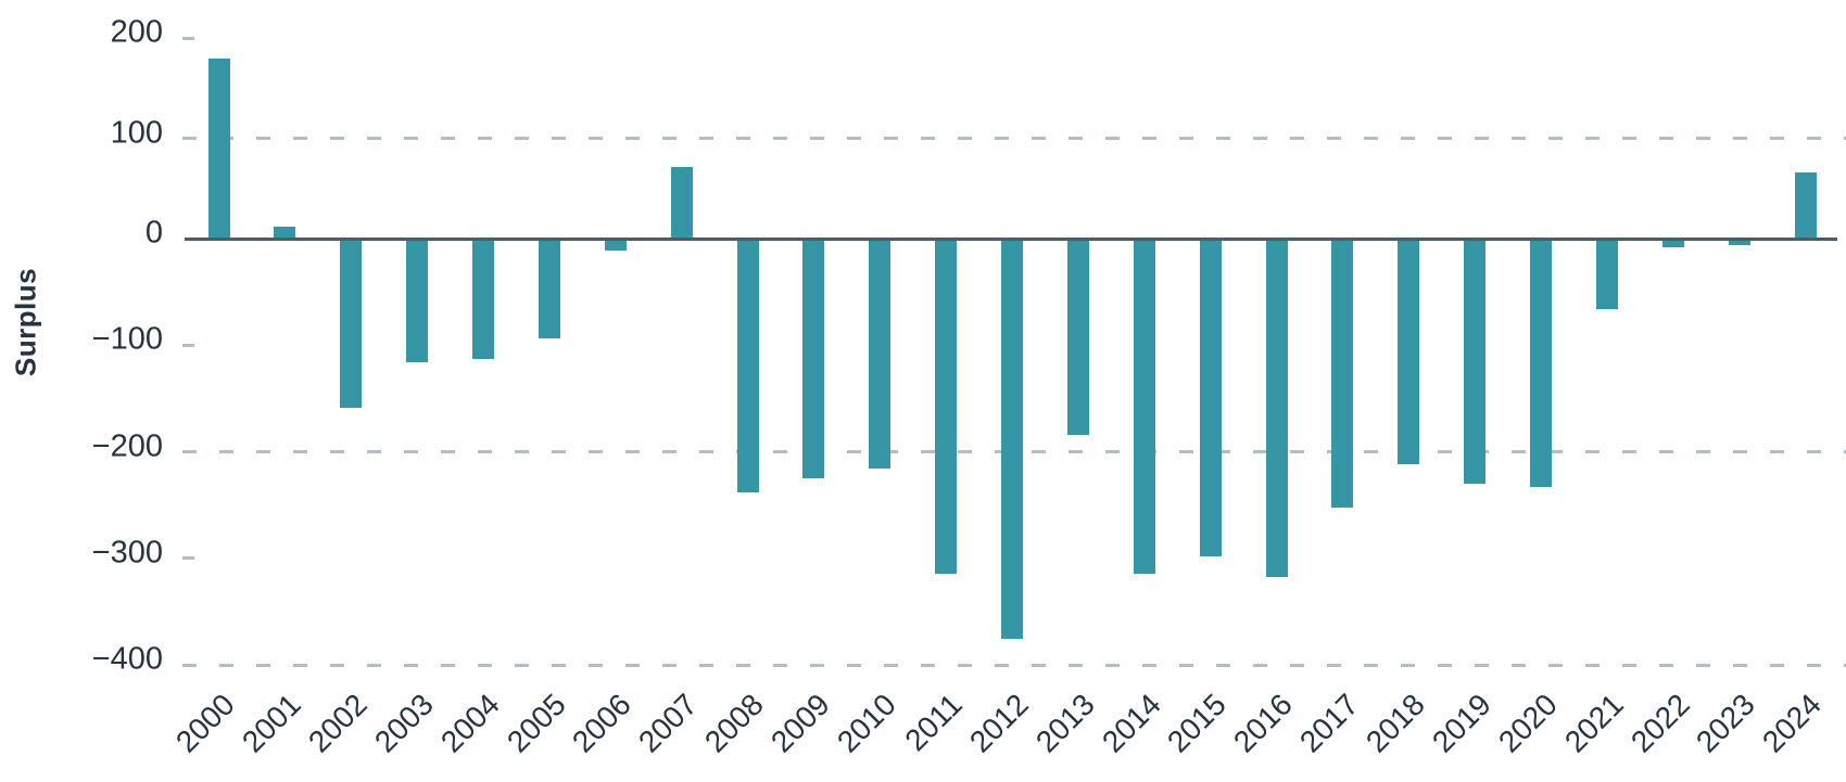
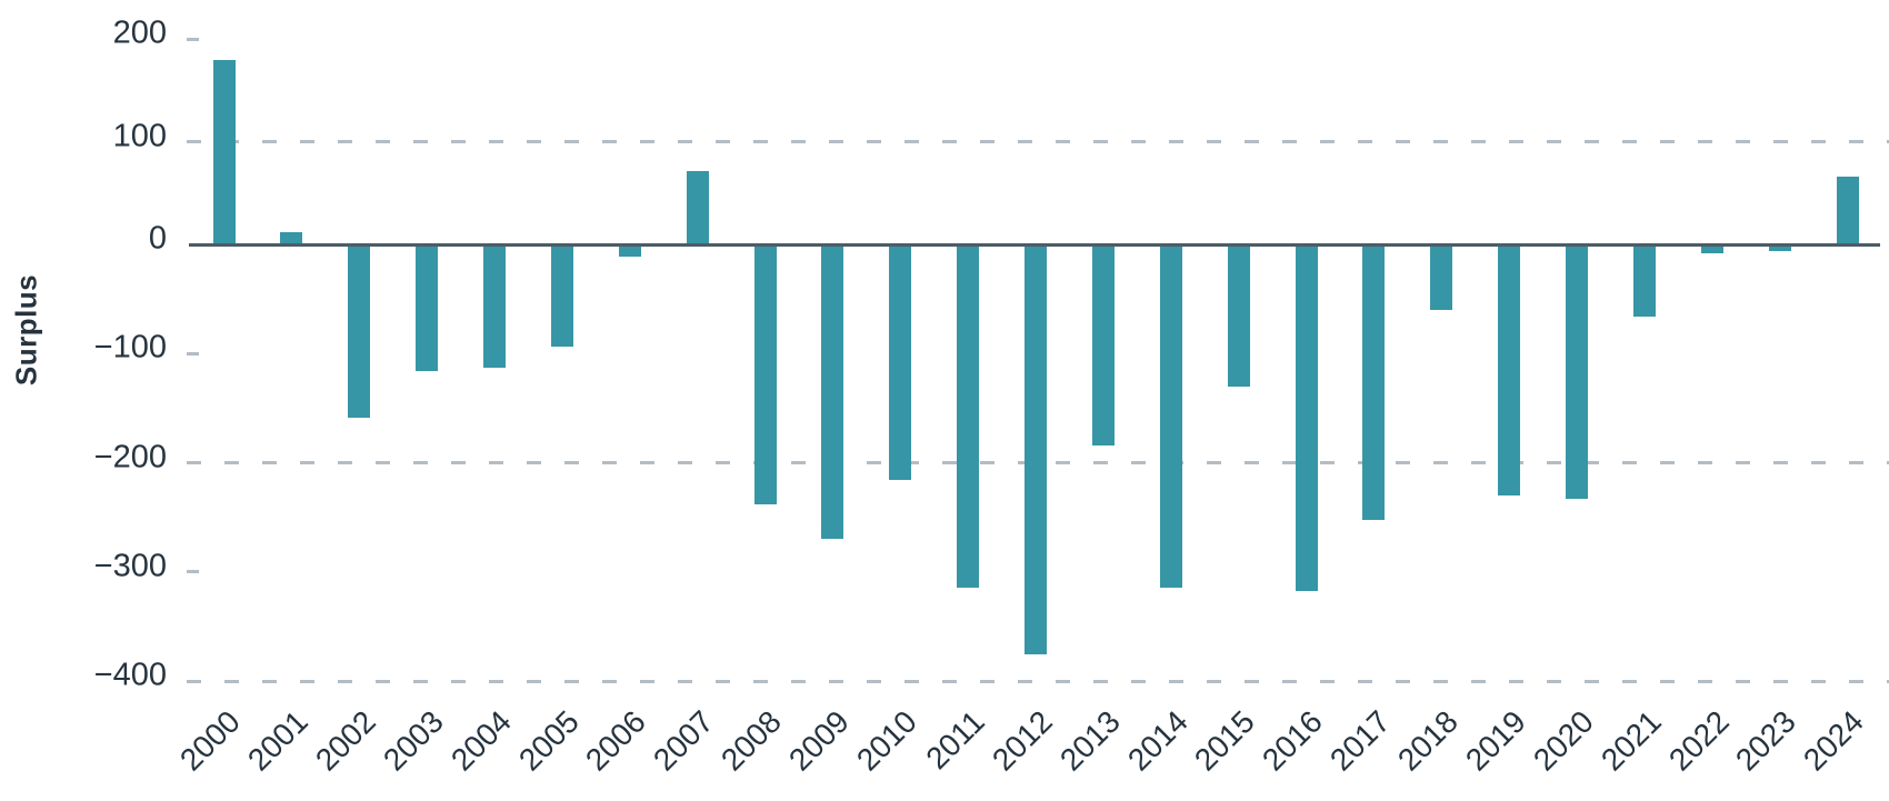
2009: -220 -> -270
2015: -300 -> -130
2018: -210 -> -60
